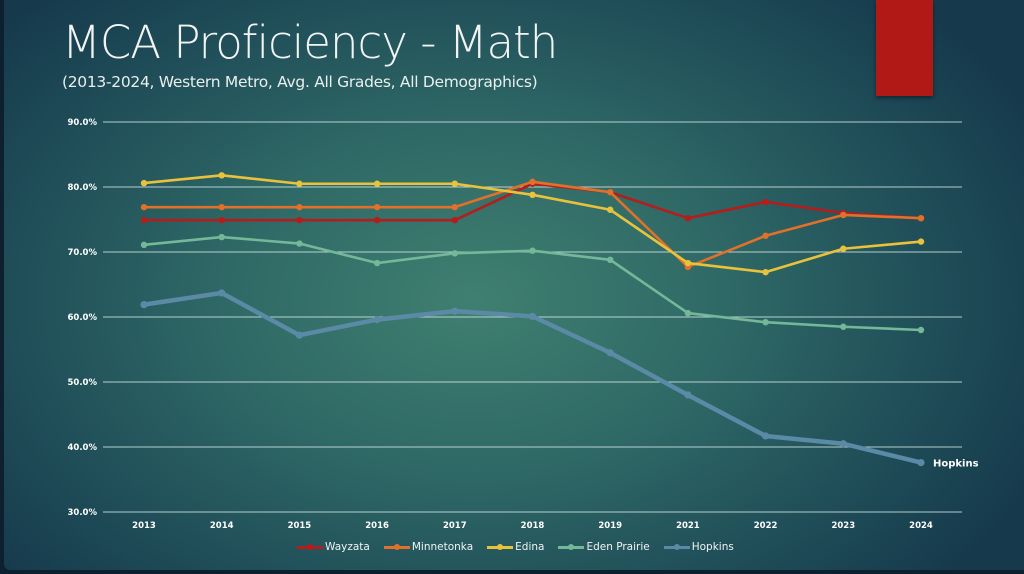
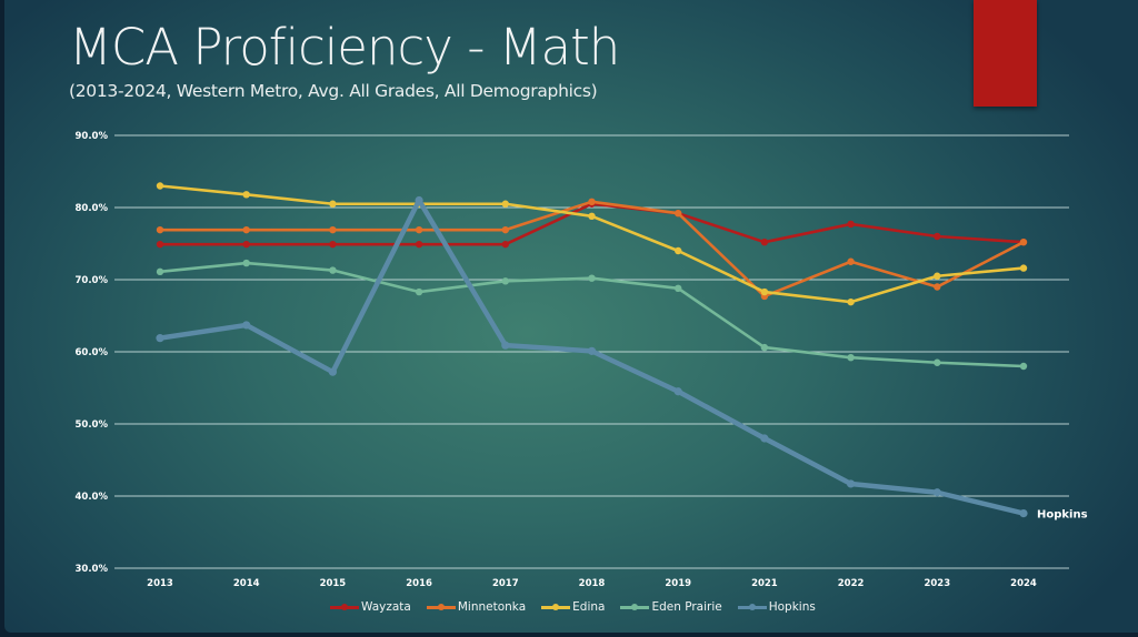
Edina/2013: 81% -> 83%
Hopkins/2016: 60% -> 81%
Edina/2019: 76% -> 74%
Minnetonka/2023: 76% -> 69%
